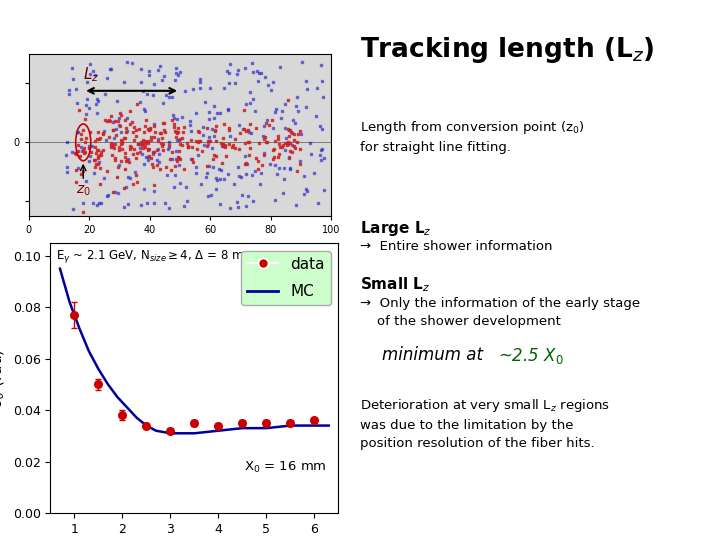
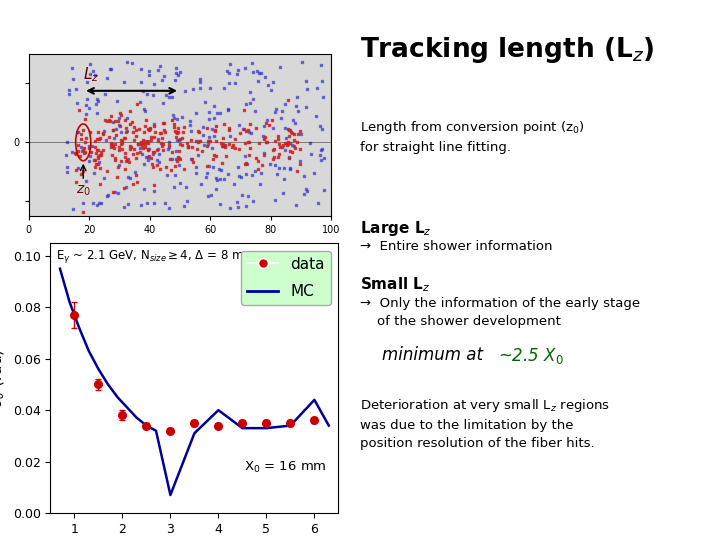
MC/3: 0.031 -> 0.007
MC/4: 0.032 -> 0.040
MC/6: 0.034 -> 0.044
